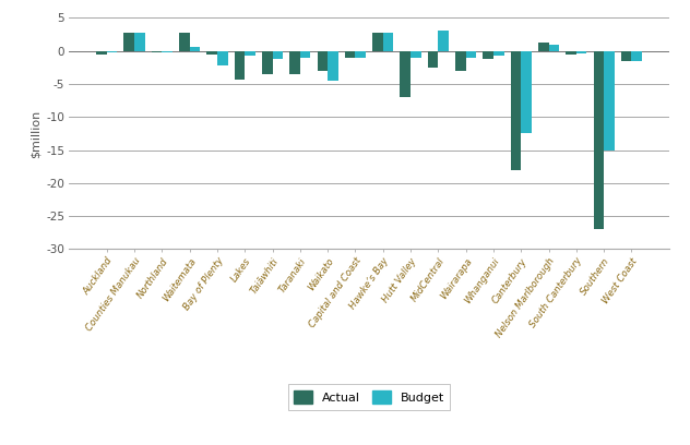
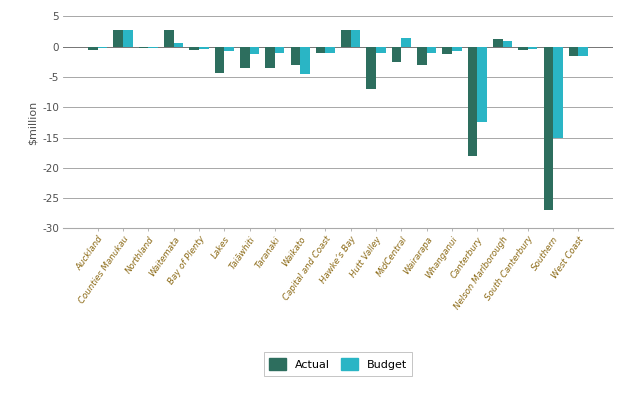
Budget/Bay of Plenty: -2.2 -> -0.4
Budget/MidCentral: 3.0 -> 1.5
